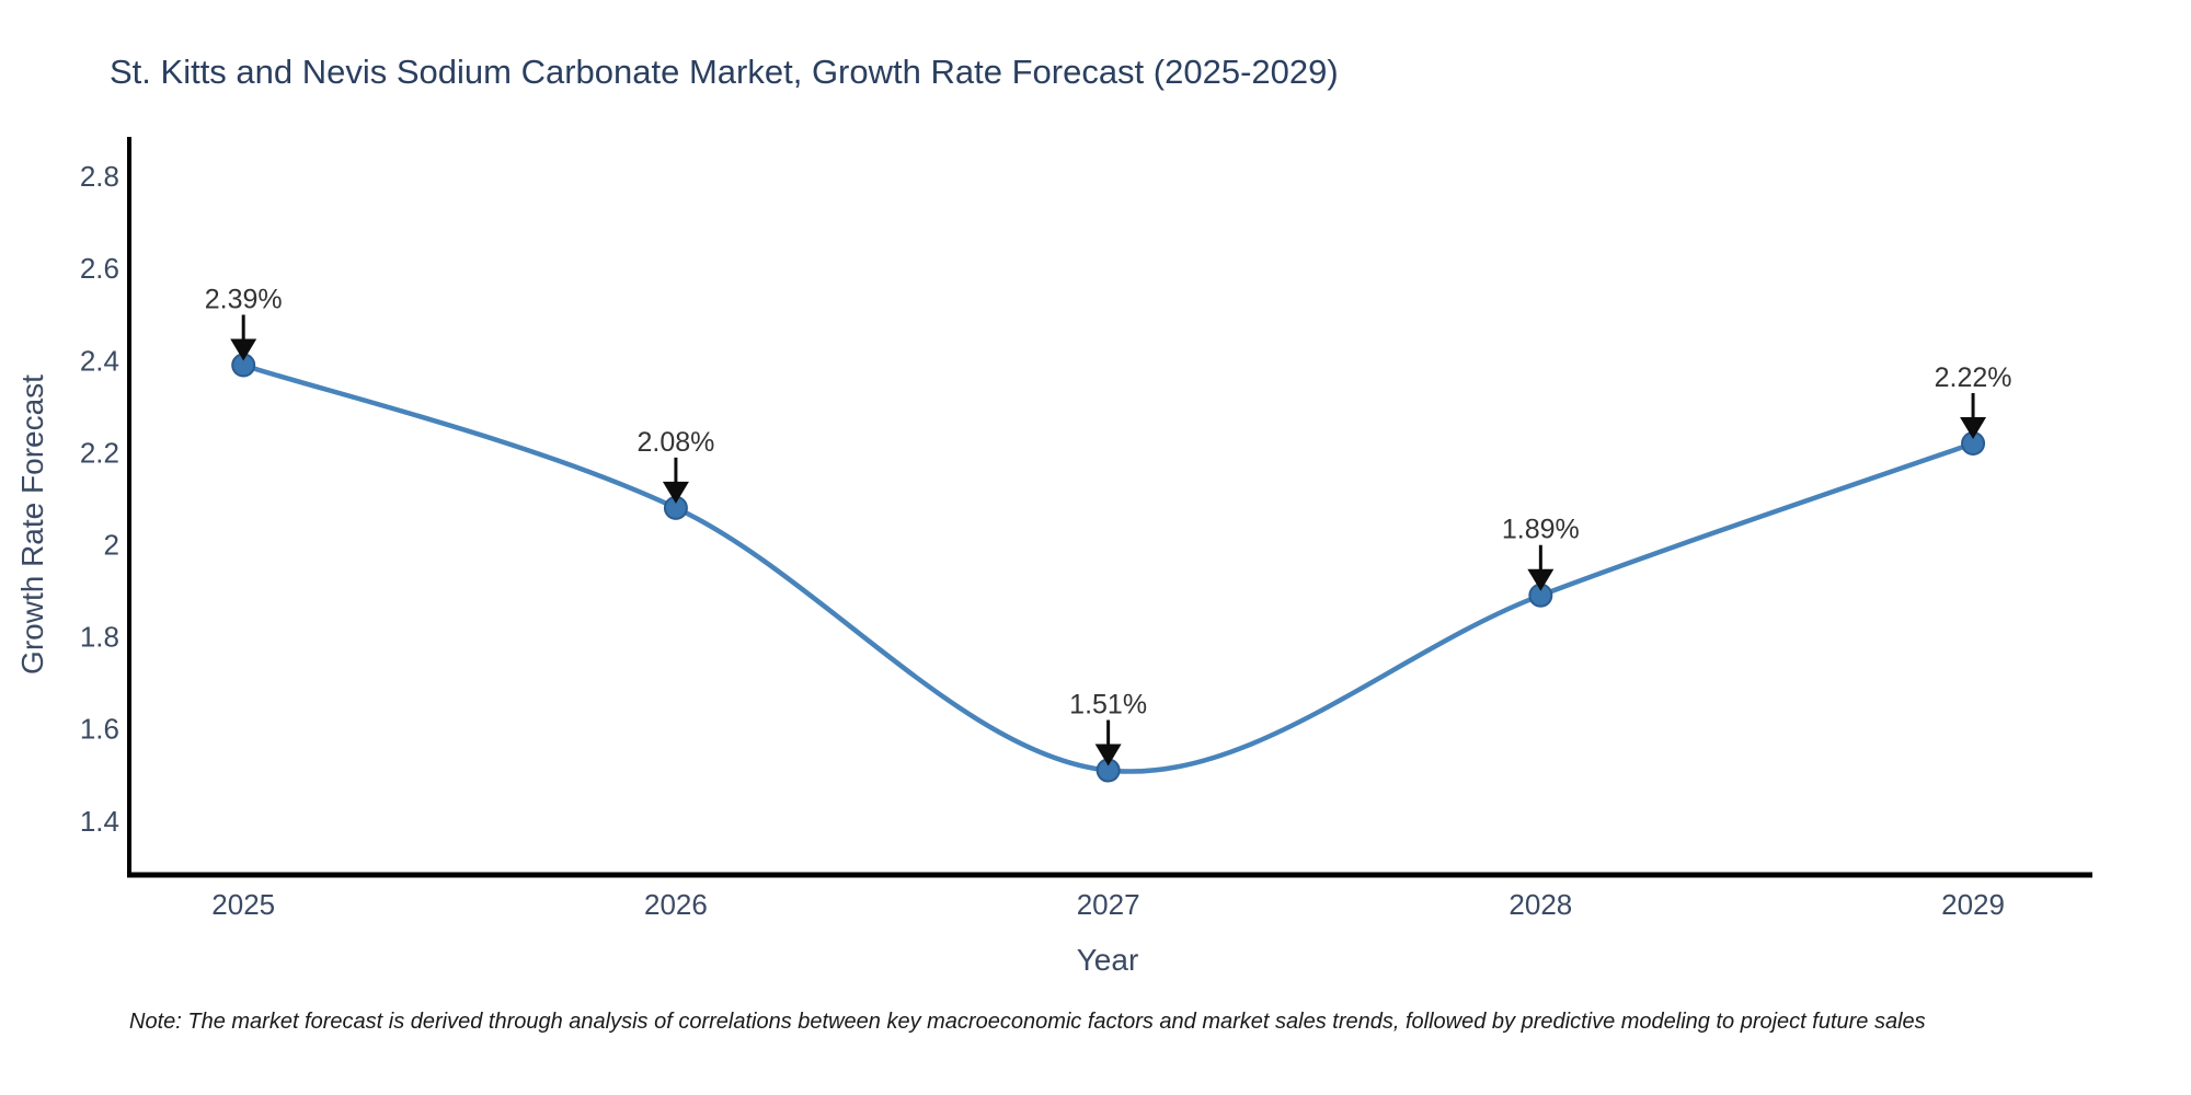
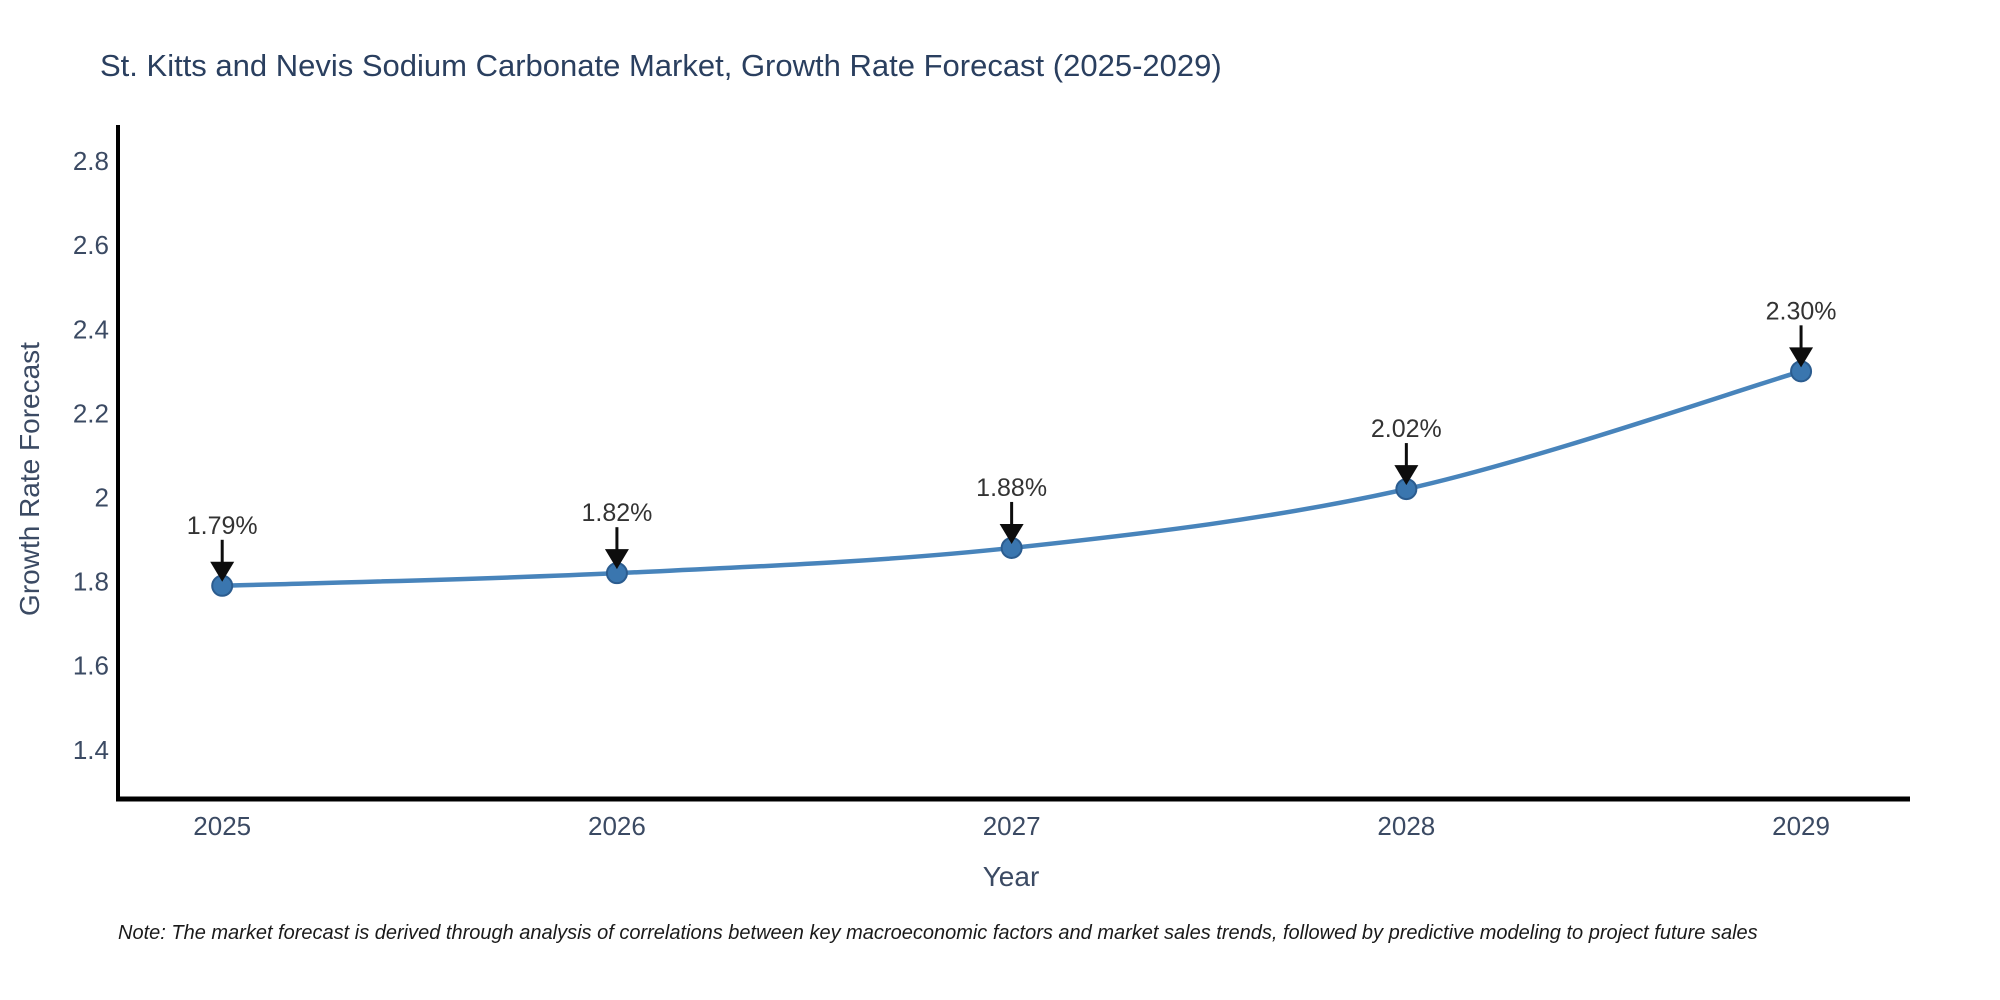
2025: 2.39% -> 1.79%
2026: 2.08% -> 1.82%
2027: 1.51% -> 1.88%
2028: 1.89% -> 2.02%
2029: 2.22% -> 2.30%
